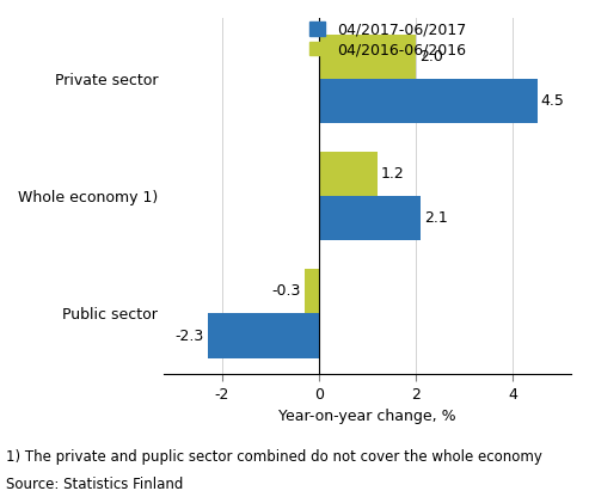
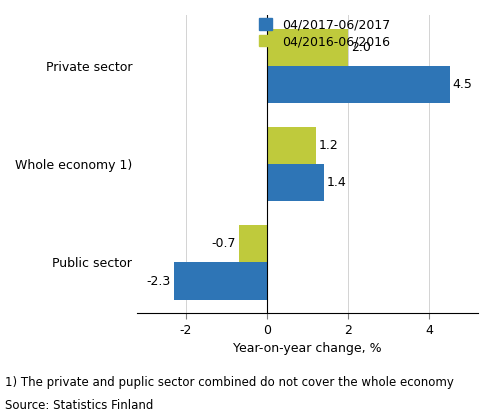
04/2017-06/2017/Whole economy 1): 2.1 -> 1.4
04/2016-06/2016/Public sector: -0.3 -> -0.7
